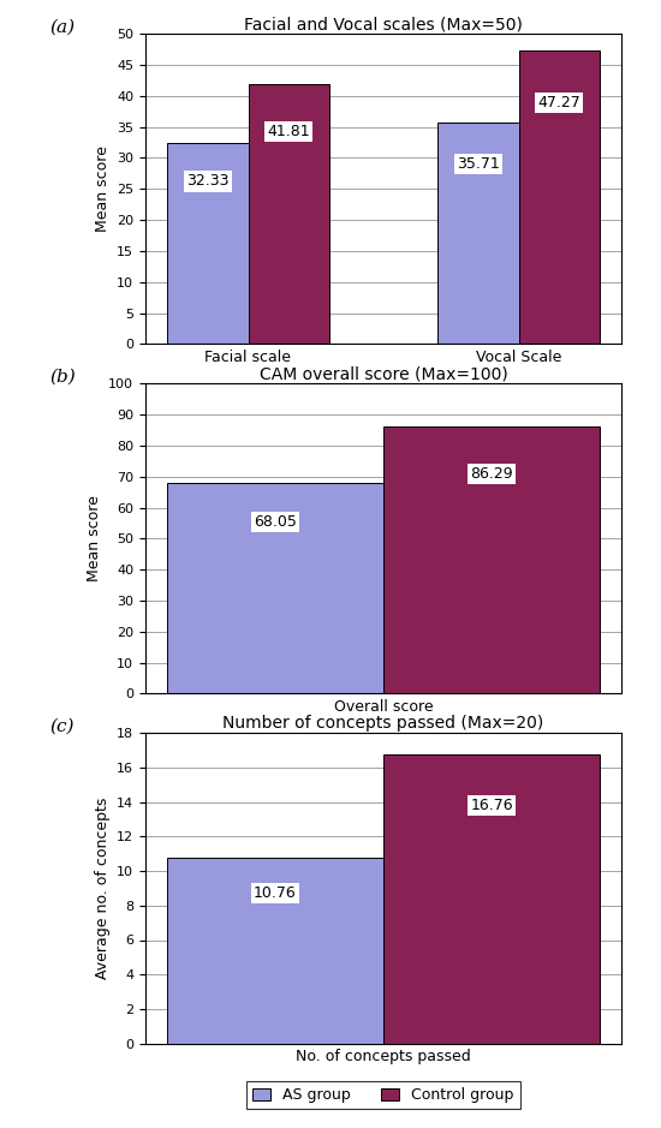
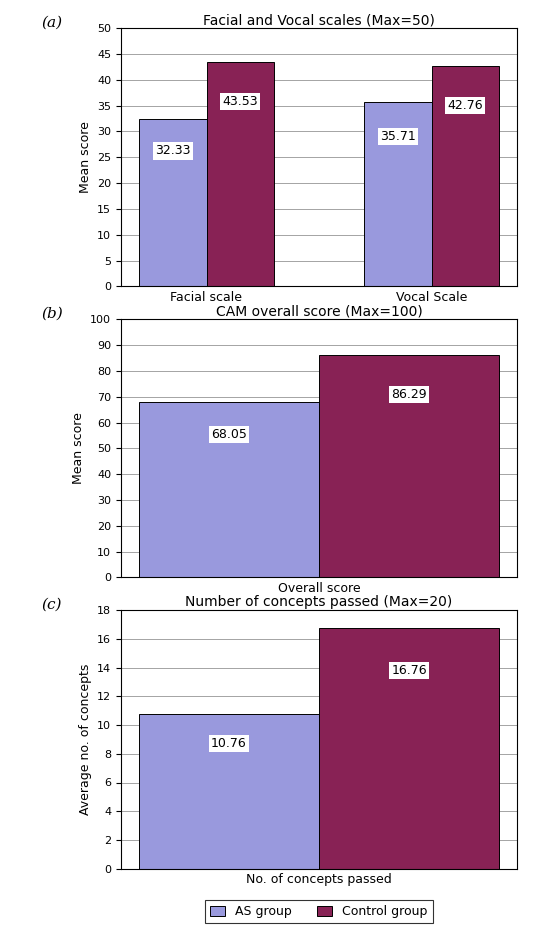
Facial and Vocal scales (Max=50)/Control group/Facial scale: 41.81 -> 43.53
Facial and Vocal scales (Max=50)/Control group/Vocal Scale: 47.27 -> 42.76
